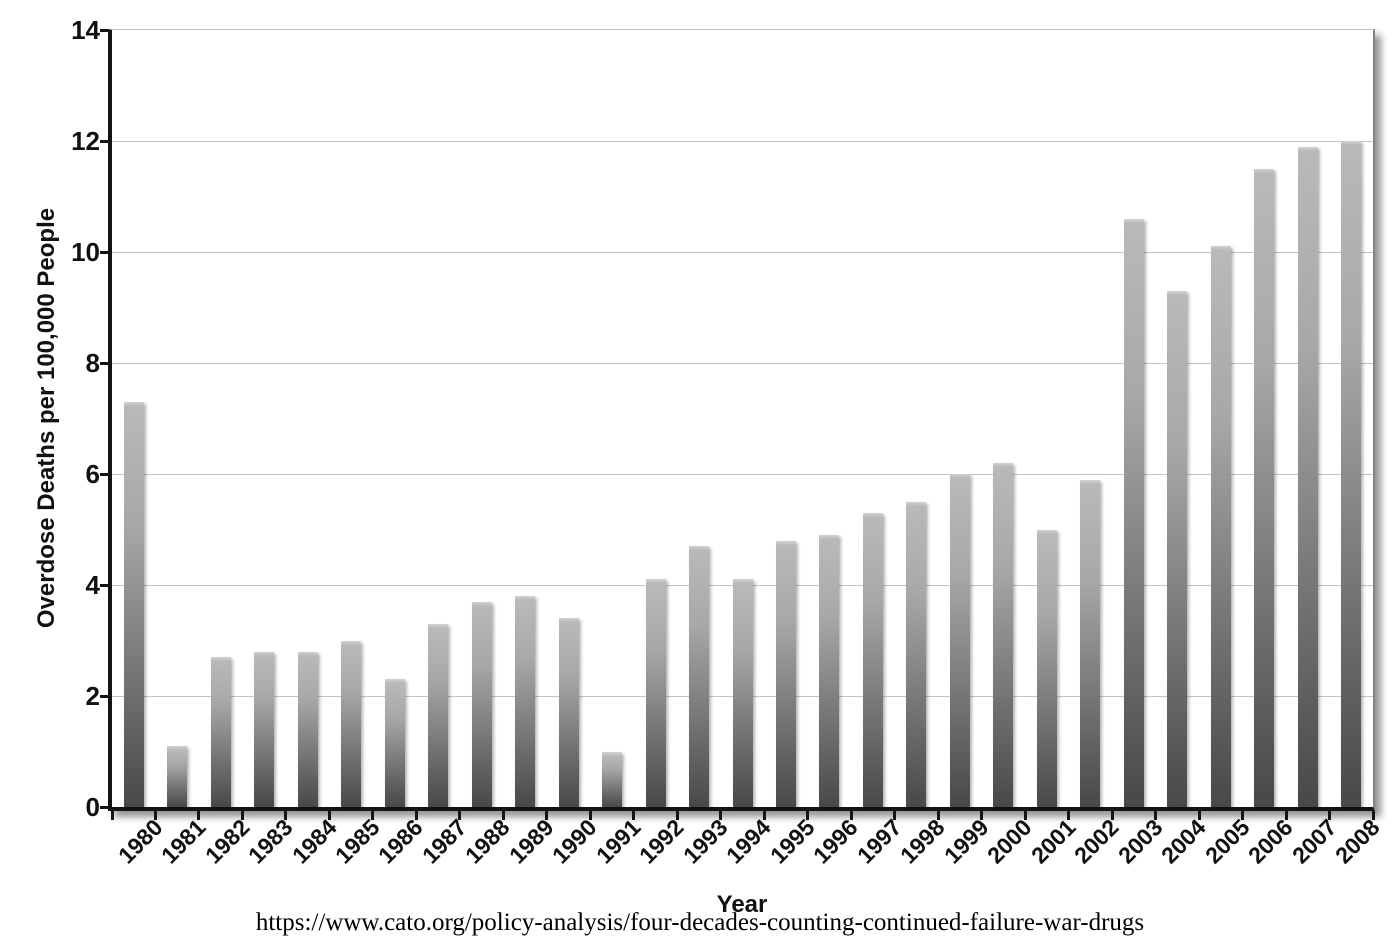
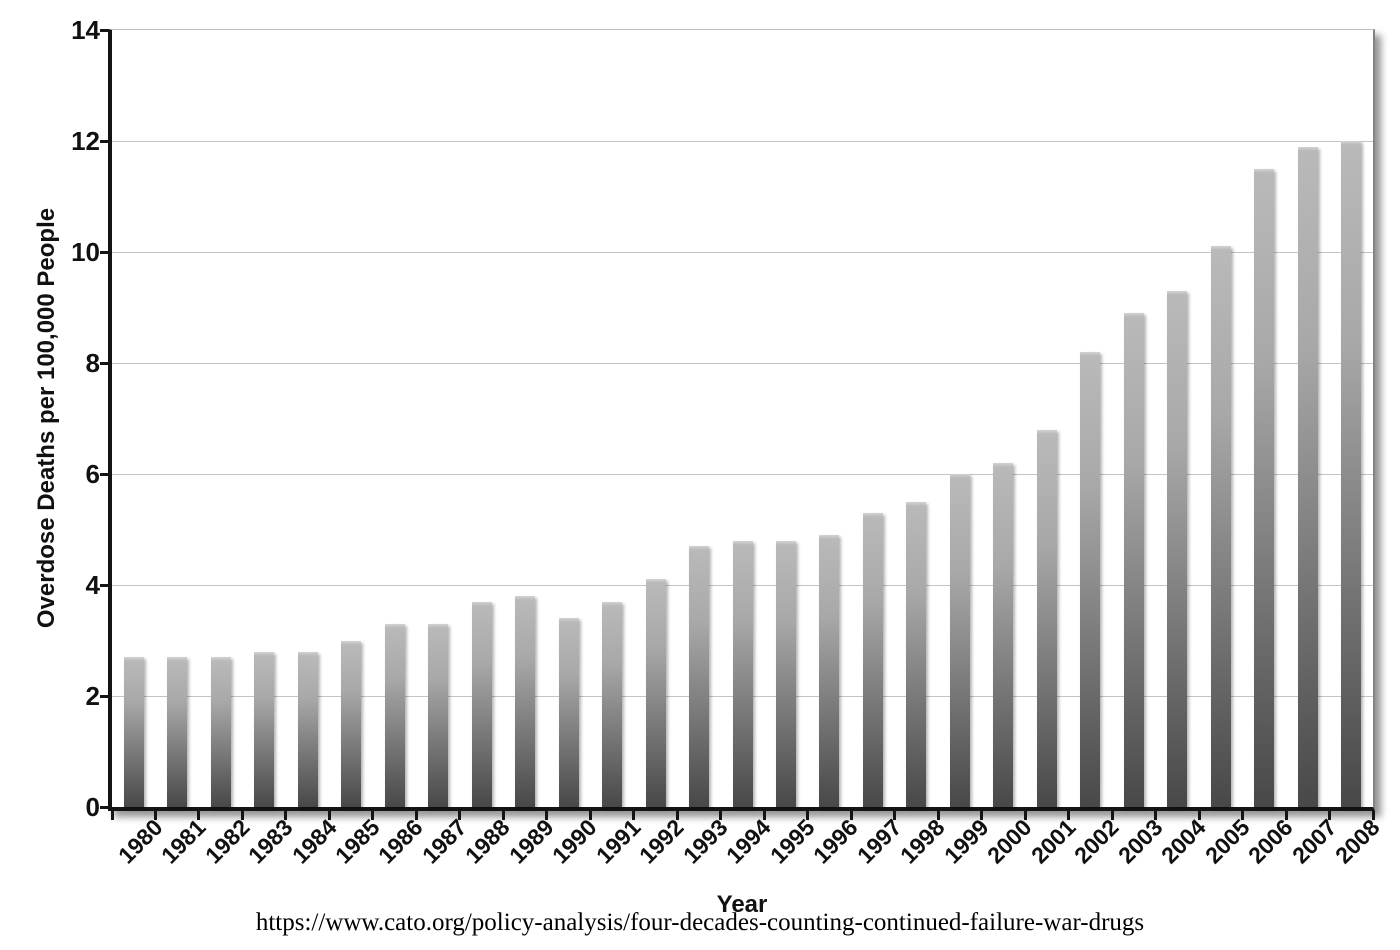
1980: 7.3 -> 2.7
1981: 1.1 -> 2.7
1986: 2.3 -> 3.3
1991: 1.0 -> 3.7
1994: 4.1 -> 4.8
2001: 5.0 -> 6.8
2002: 5.9 -> 8.2
2003: 10.6 -> 8.9
